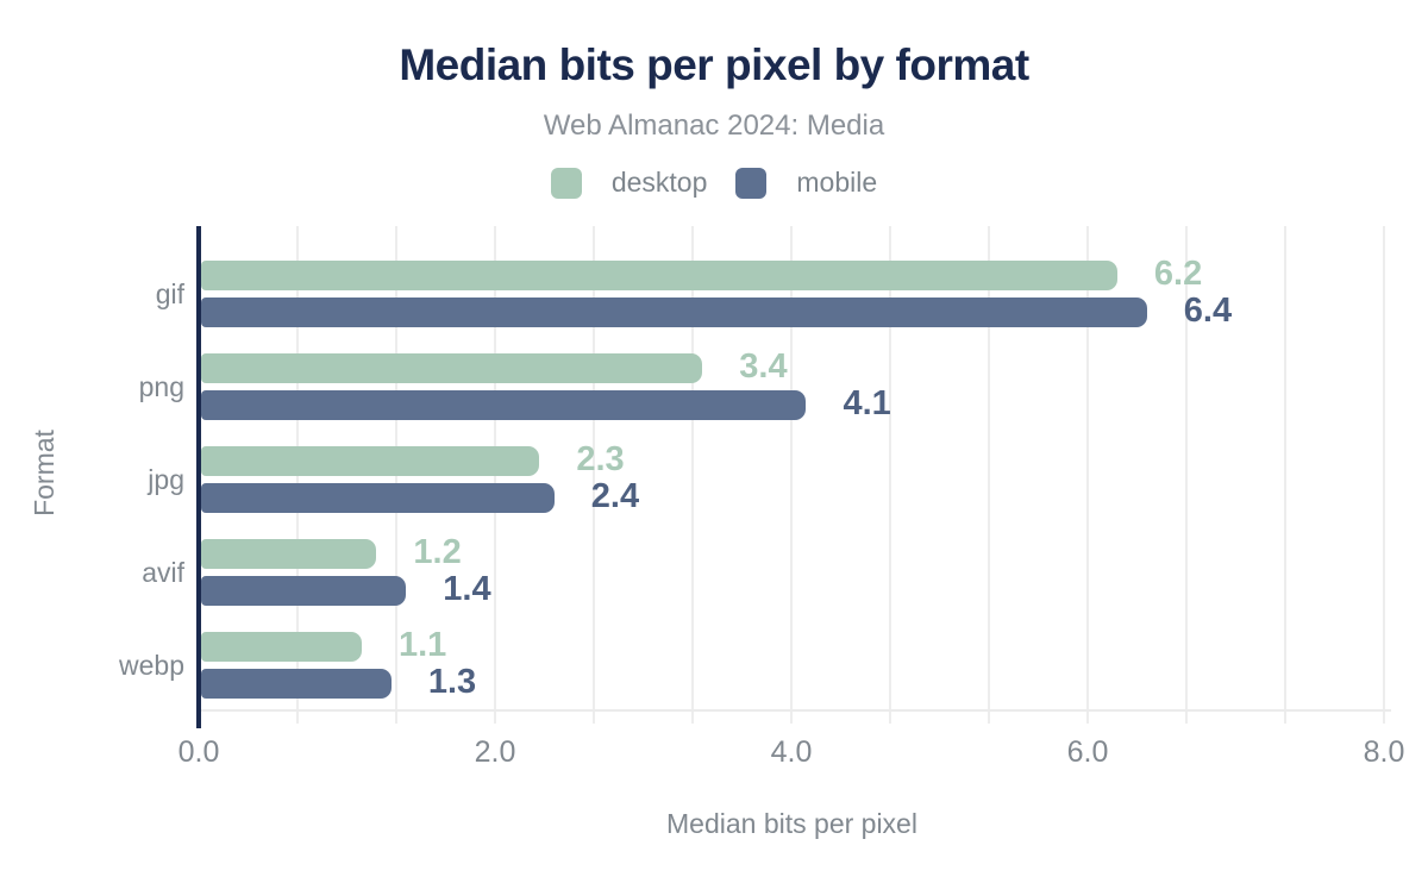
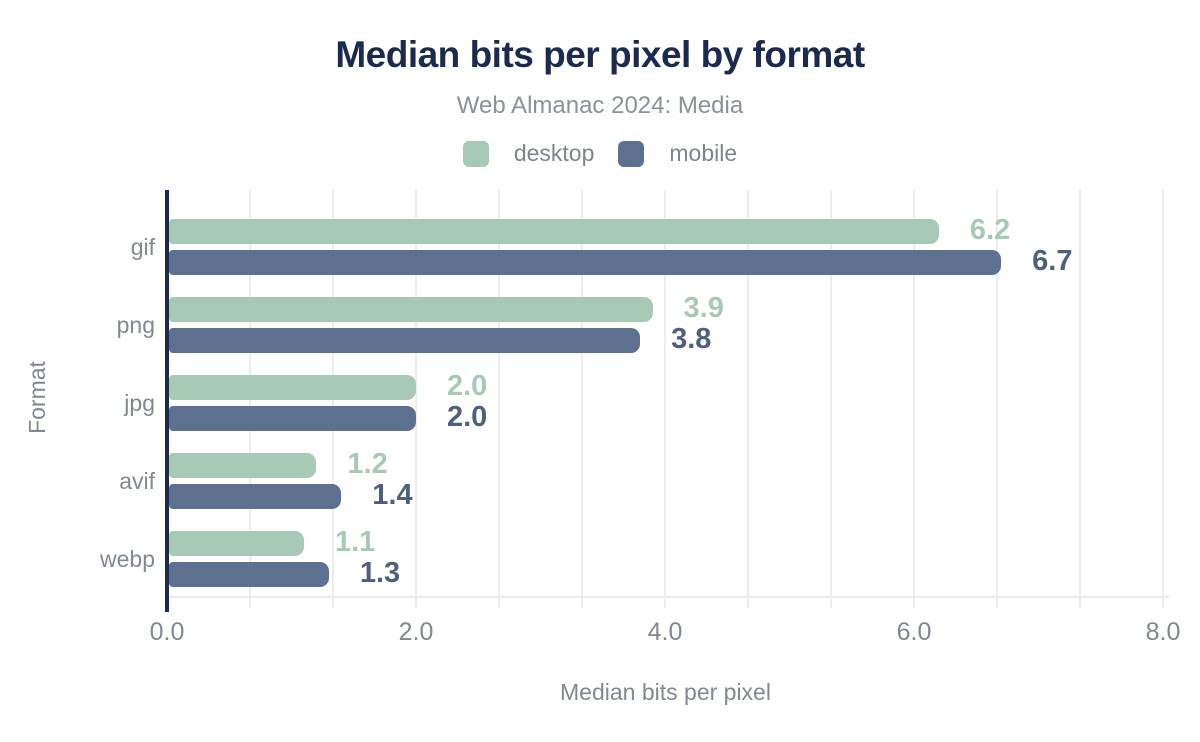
mobile/gif: 6.4 -> 6.7
desktop/png: 3.4 -> 3.9
mobile/png: 4.1 -> 3.8
desktop/jpg: 2.3 -> 2.0
mobile/jpg: 2.4 -> 2.0
